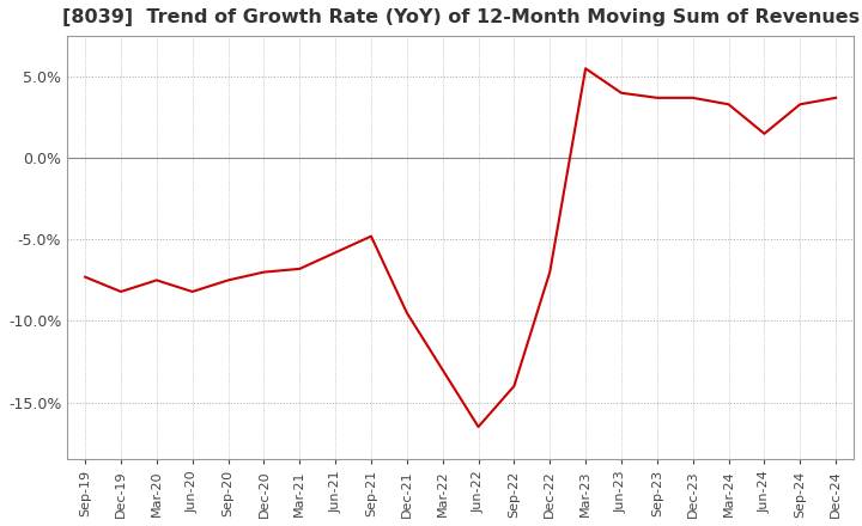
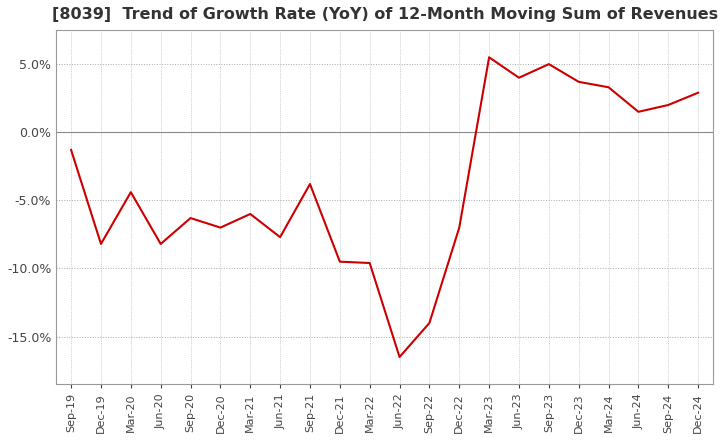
Sep-19: -7.3% -> -1.3%
Mar-20: -7.5% -> -4.4%
Sep-20: -7.5% -> -6.3%
Mar-21: -6.8% -> -6.0%
Jun-21: -5.8% -> -7.7%
Sep-21: -4.8% -> -3.8%
Mar-22: -13.0% -> -9.6%
Sep-23: 3.7% -> 5.0%
Sep-24: 3.3% -> 2.0%
Dec-24: 3.7% -> 2.9%
